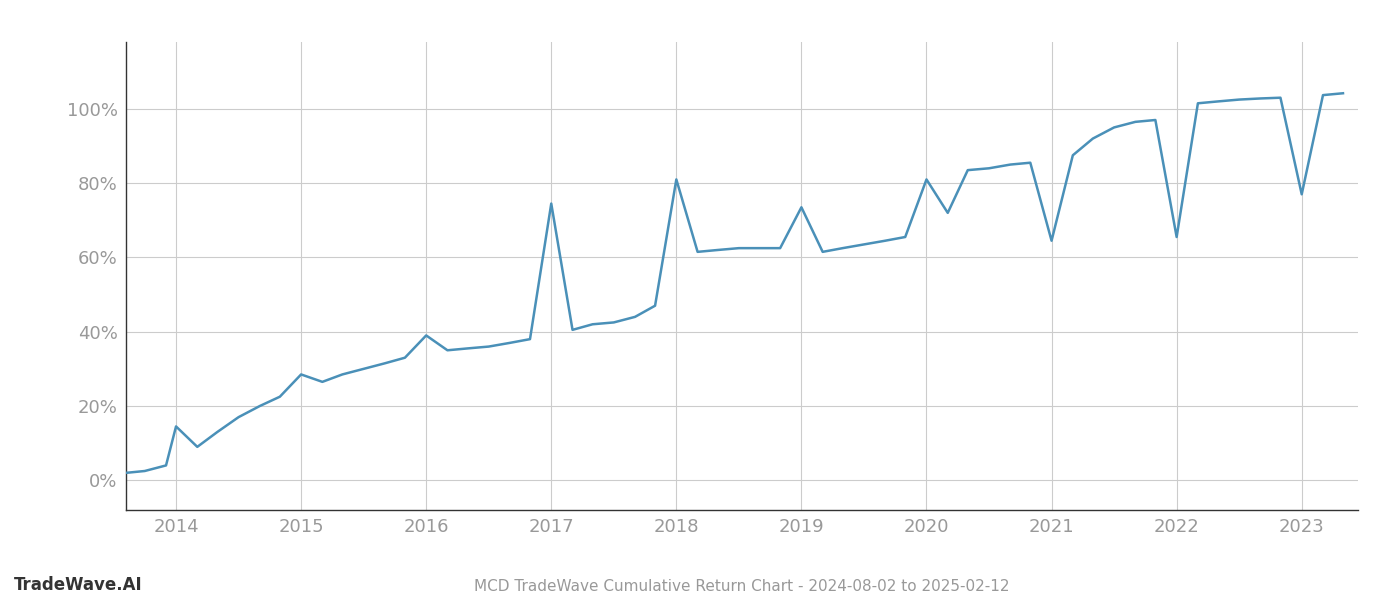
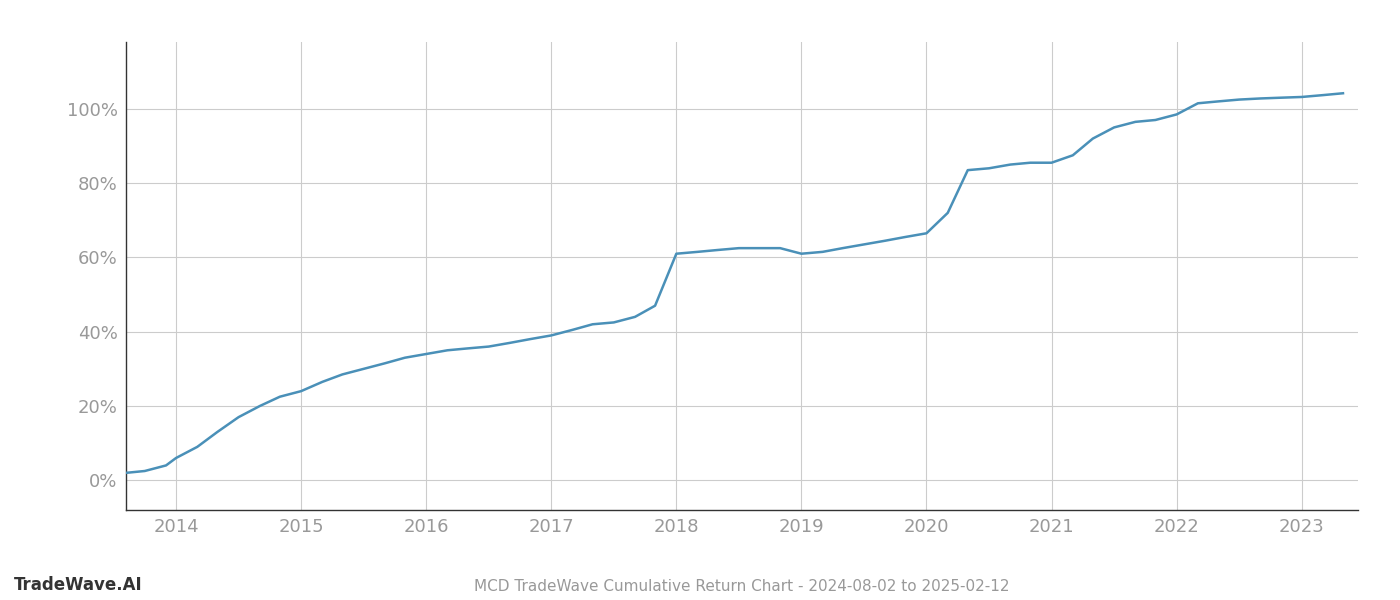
2014: 14.5% -> 6.0%
2015: 28.5% -> 24.0%
2016: 39.0% -> 34.0%
2017: 74.5% -> 39.0%
2018: 81.0% -> 61.0%
2019: 73.5% -> 61.0%
2020: 81.0% -> 66.5%
2021: 64.5% -> 85.5%
2022: 65.5% -> 98.5%
2023: 77.0% -> 103.2%
